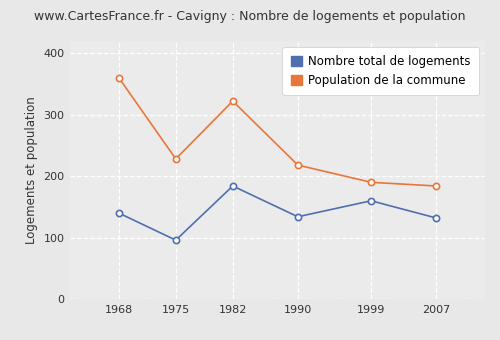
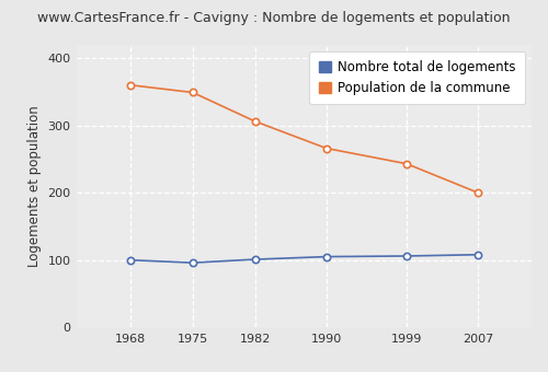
Nombre total de logements/1968: 140 -> 100
Population de la commune/1975: 228 -> 349
Nombre total de logements/1982: 184 -> 101
Population de la commune/1982: 322 -> 306
Nombre total de logements/1990: 134 -> 105
Population de la commune/1990: 218 -> 266
Nombre total de logements/1999: 160 -> 106
Population de la commune/1999: 190 -> 243
Nombre total de logements/2007: 132 -> 108
Population de la commune/2007: 184 -> 200
